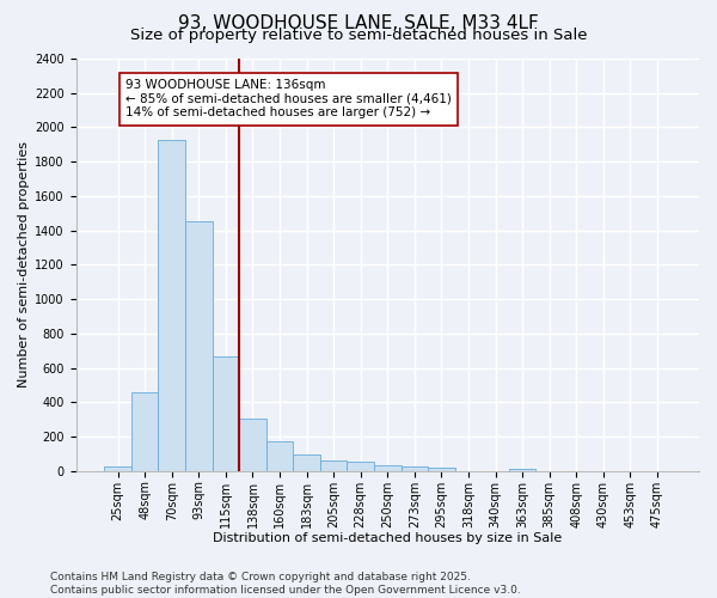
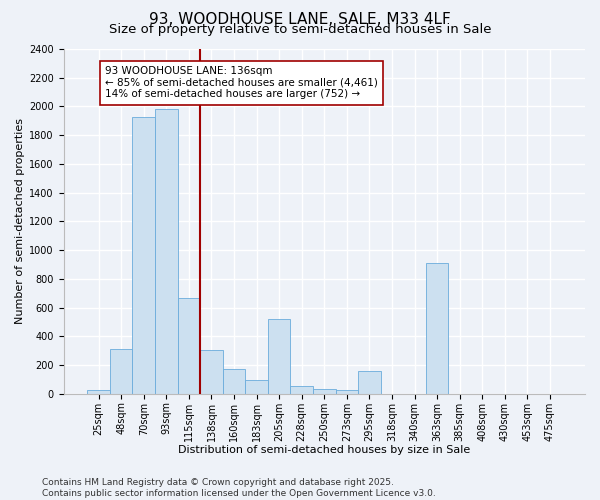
48sqm: 460 -> 310
93sqm: 1460 -> 1980
205sqm: 60 -> 520
295sqm: 20 -> 160
363sqm: 20 -> 910
